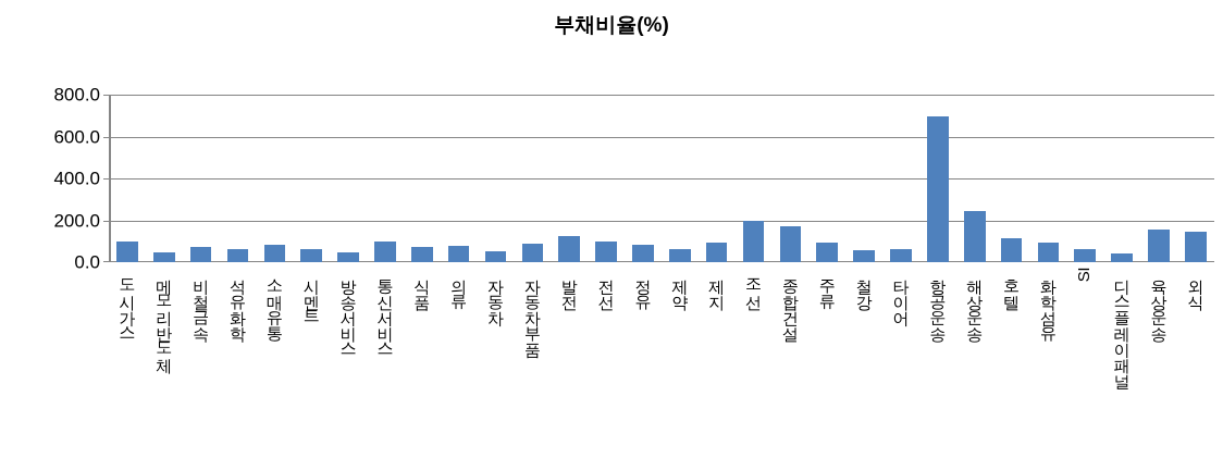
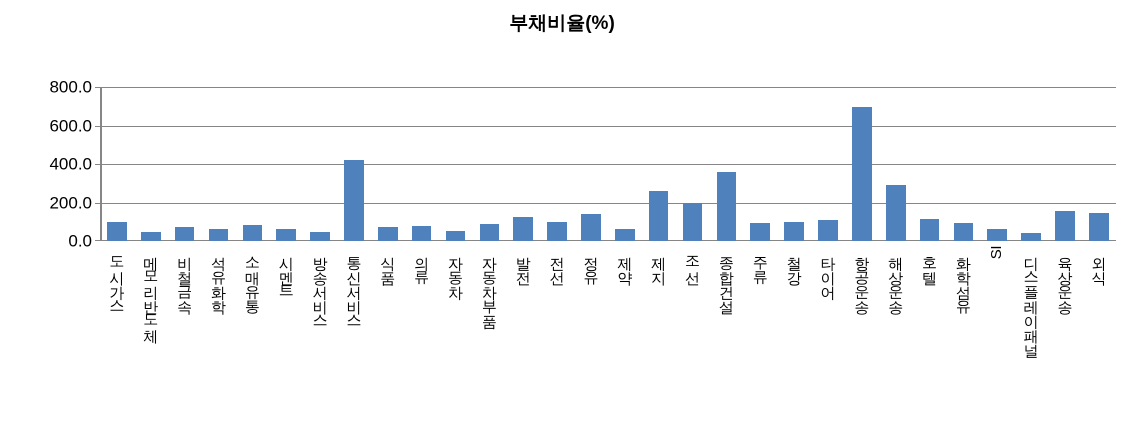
통신서비스: 100 -> 420
정유: 80 -> 140
제지: 90 -> 260
종합건설: 170 -> 360
철강: 60 -> 100
타이어: 60 -> 110
해상운송: 240 -> 290
